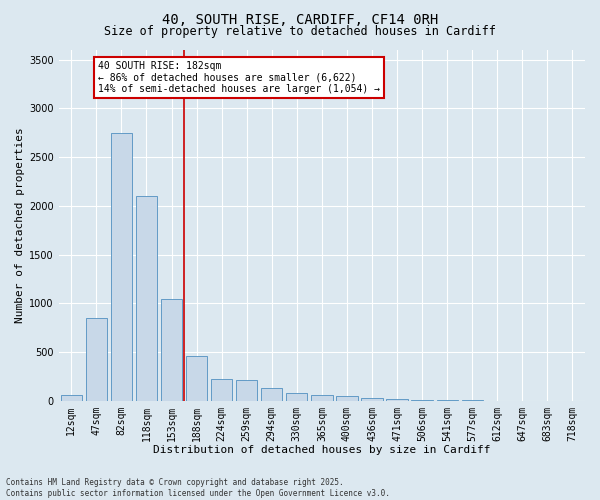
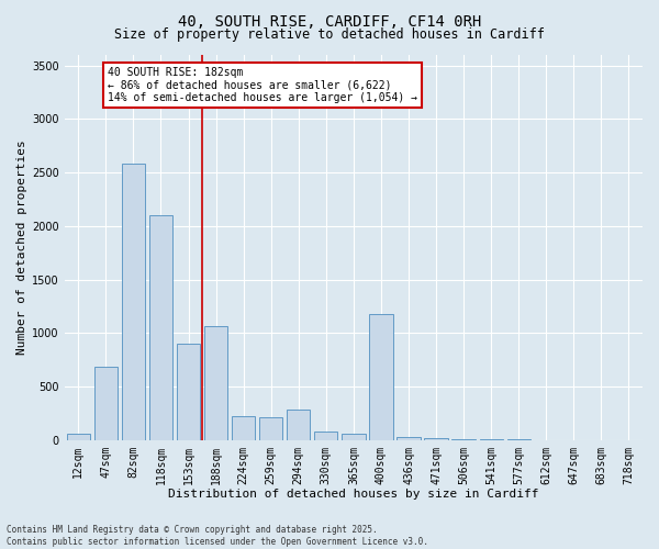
47sqm: 850 -> 680
82sqm: 2750 -> 2580
153sqm: 1040 -> 900
188sqm: 460 -> 1060
294sqm: 140 -> 280
400sqm: 50 -> 1180
